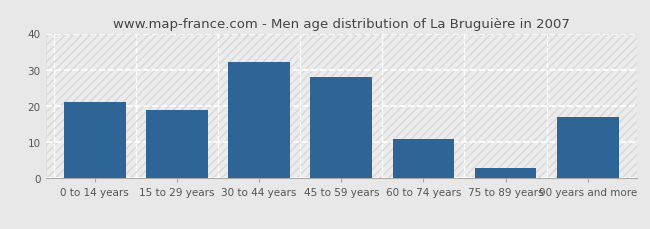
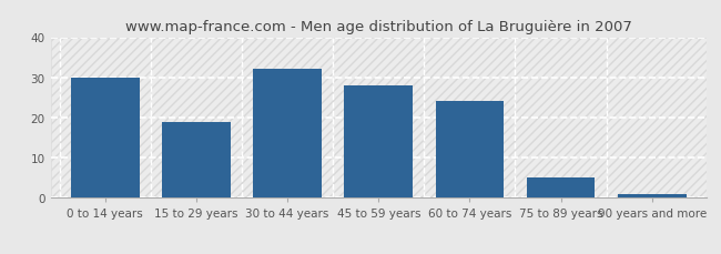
0 to 14 years: 21 -> 30
60 to 74 years: 11 -> 24
75 to 89 years: 3 -> 5
90 years and more: 17 -> 1
